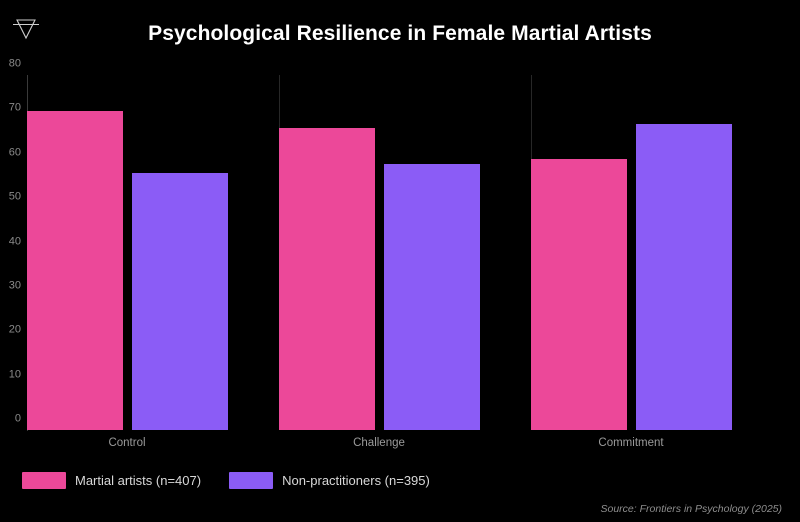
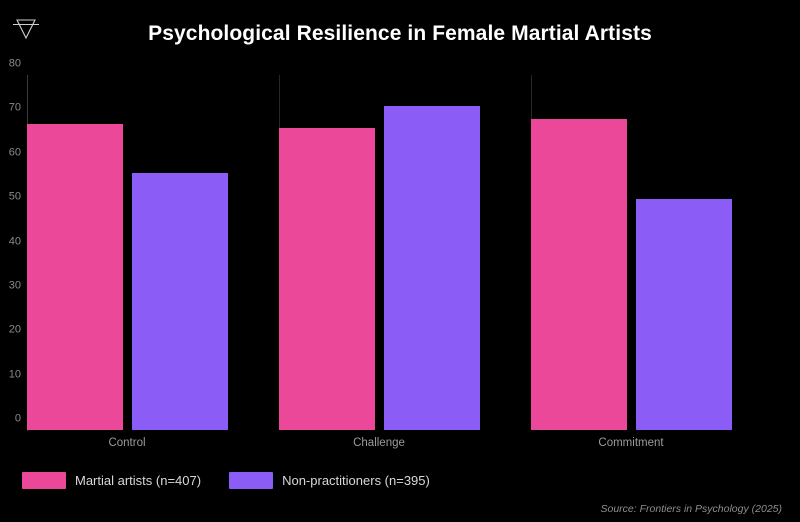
Martial artists (n=407)/Control: 72 -> 69
Non-practitioners (n=395)/Challenge: 60 -> 73
Martial artists (n=407)/Commitment: 61 -> 70
Non-practitioners (n=395)/Commitment: 69 -> 52
